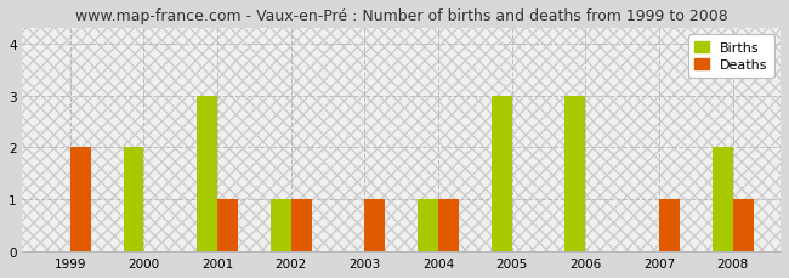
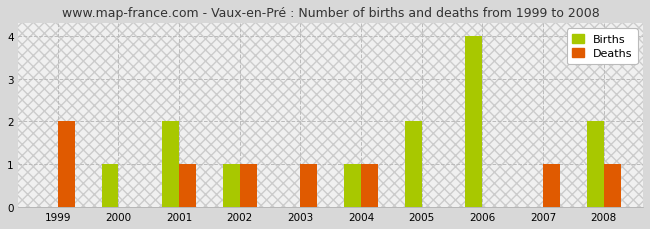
Births/2000: 2 -> 1
Births/2001: 3 -> 2
Births/2005: 3 -> 2
Births/2006: 3 -> 4
